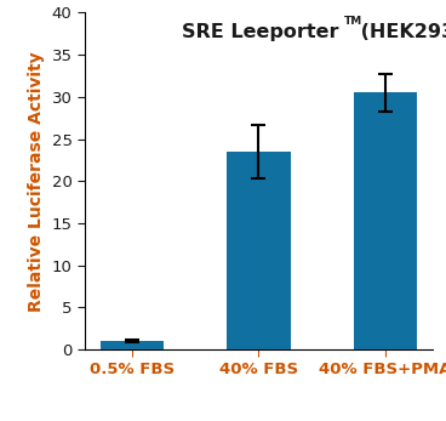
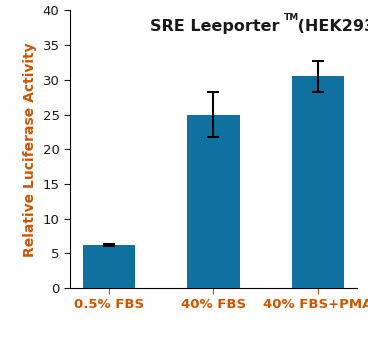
0.5% FBS: 1.0 -> 6.2
40% FBS: 23.5 -> 25.0
